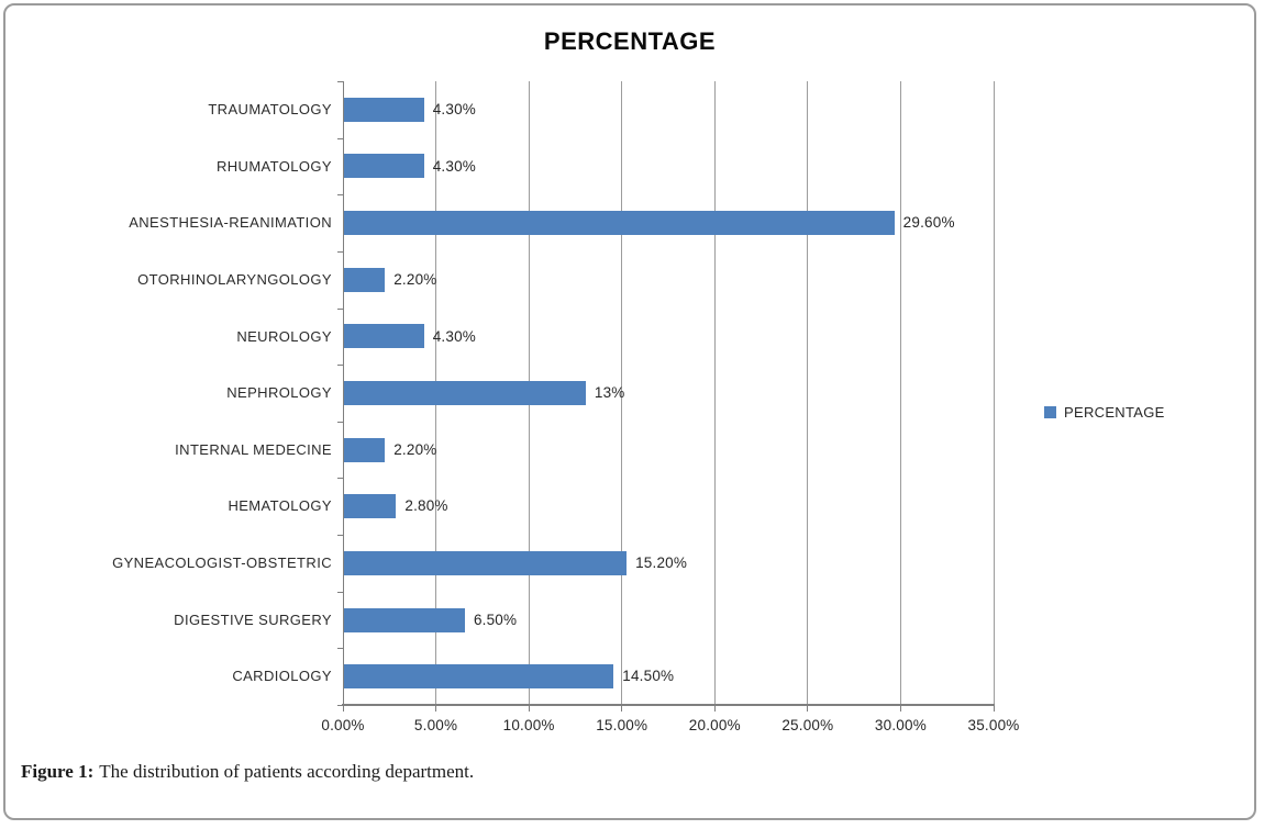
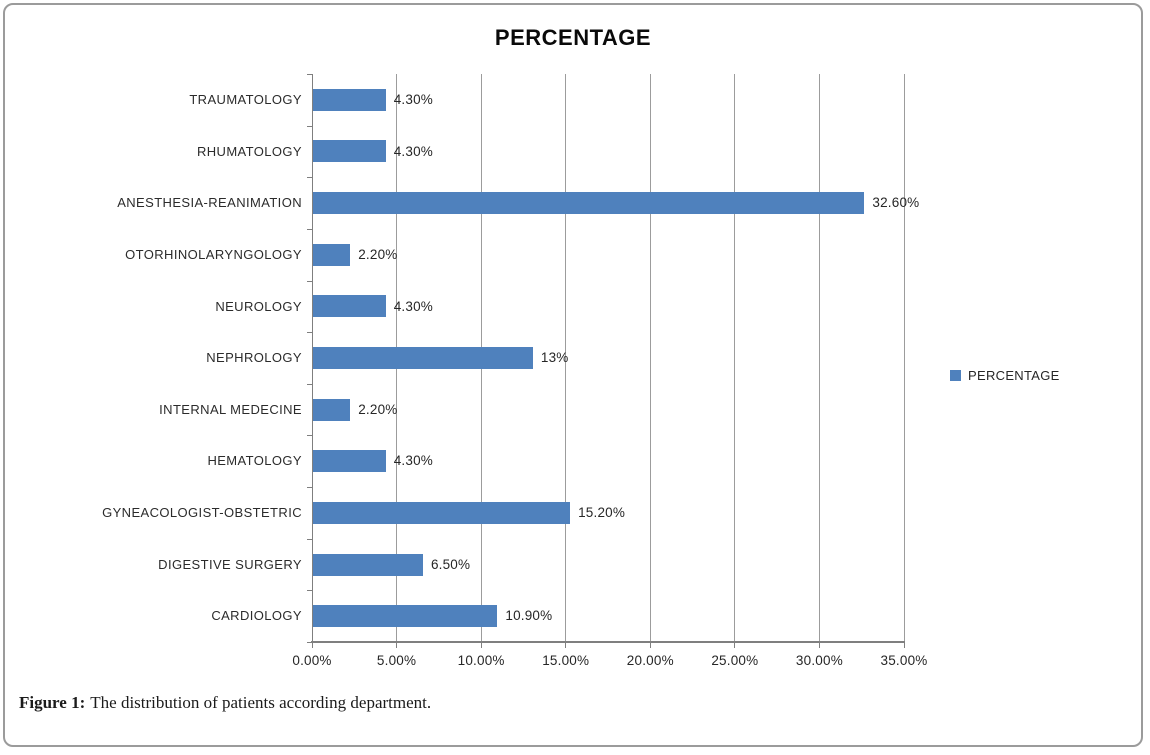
ANESTHESIA-REANIMATION: 29.60% -> 32.60%
HEMATOLOGY: 2.80% -> 4.30%
CARDIOLOGY: 14.50% -> 10.90%
